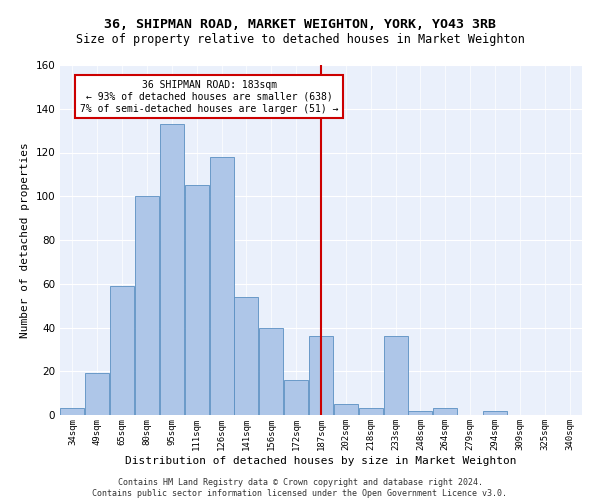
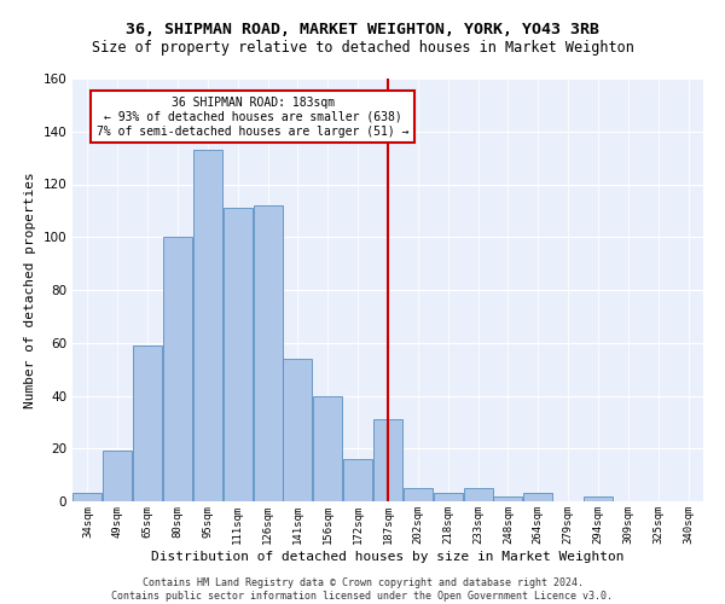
111sqm: 105 -> 111
126sqm: 118 -> 112
187sqm: 36 -> 31
233sqm: 36 -> 5
